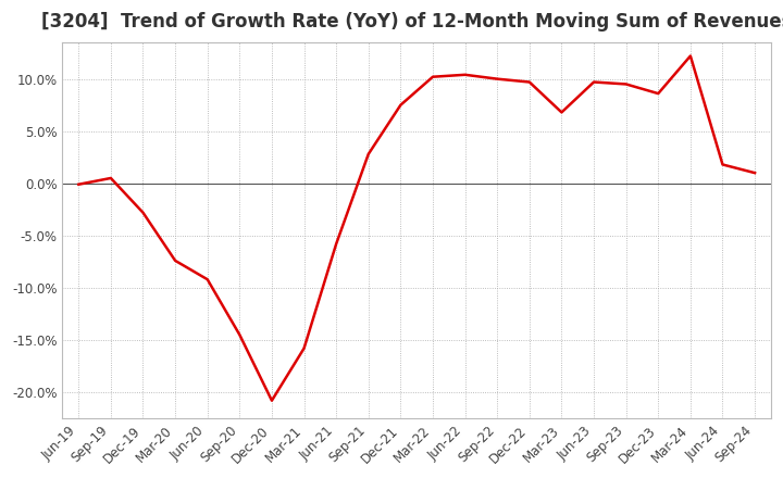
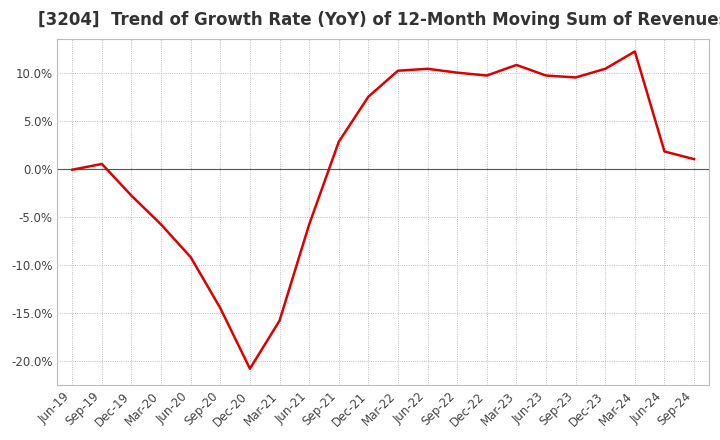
Mar-20: -7.4% -> -5.8%
Mar-23: 6.8% -> 10.8%
Dec-23: 8.6% -> 10.4%
